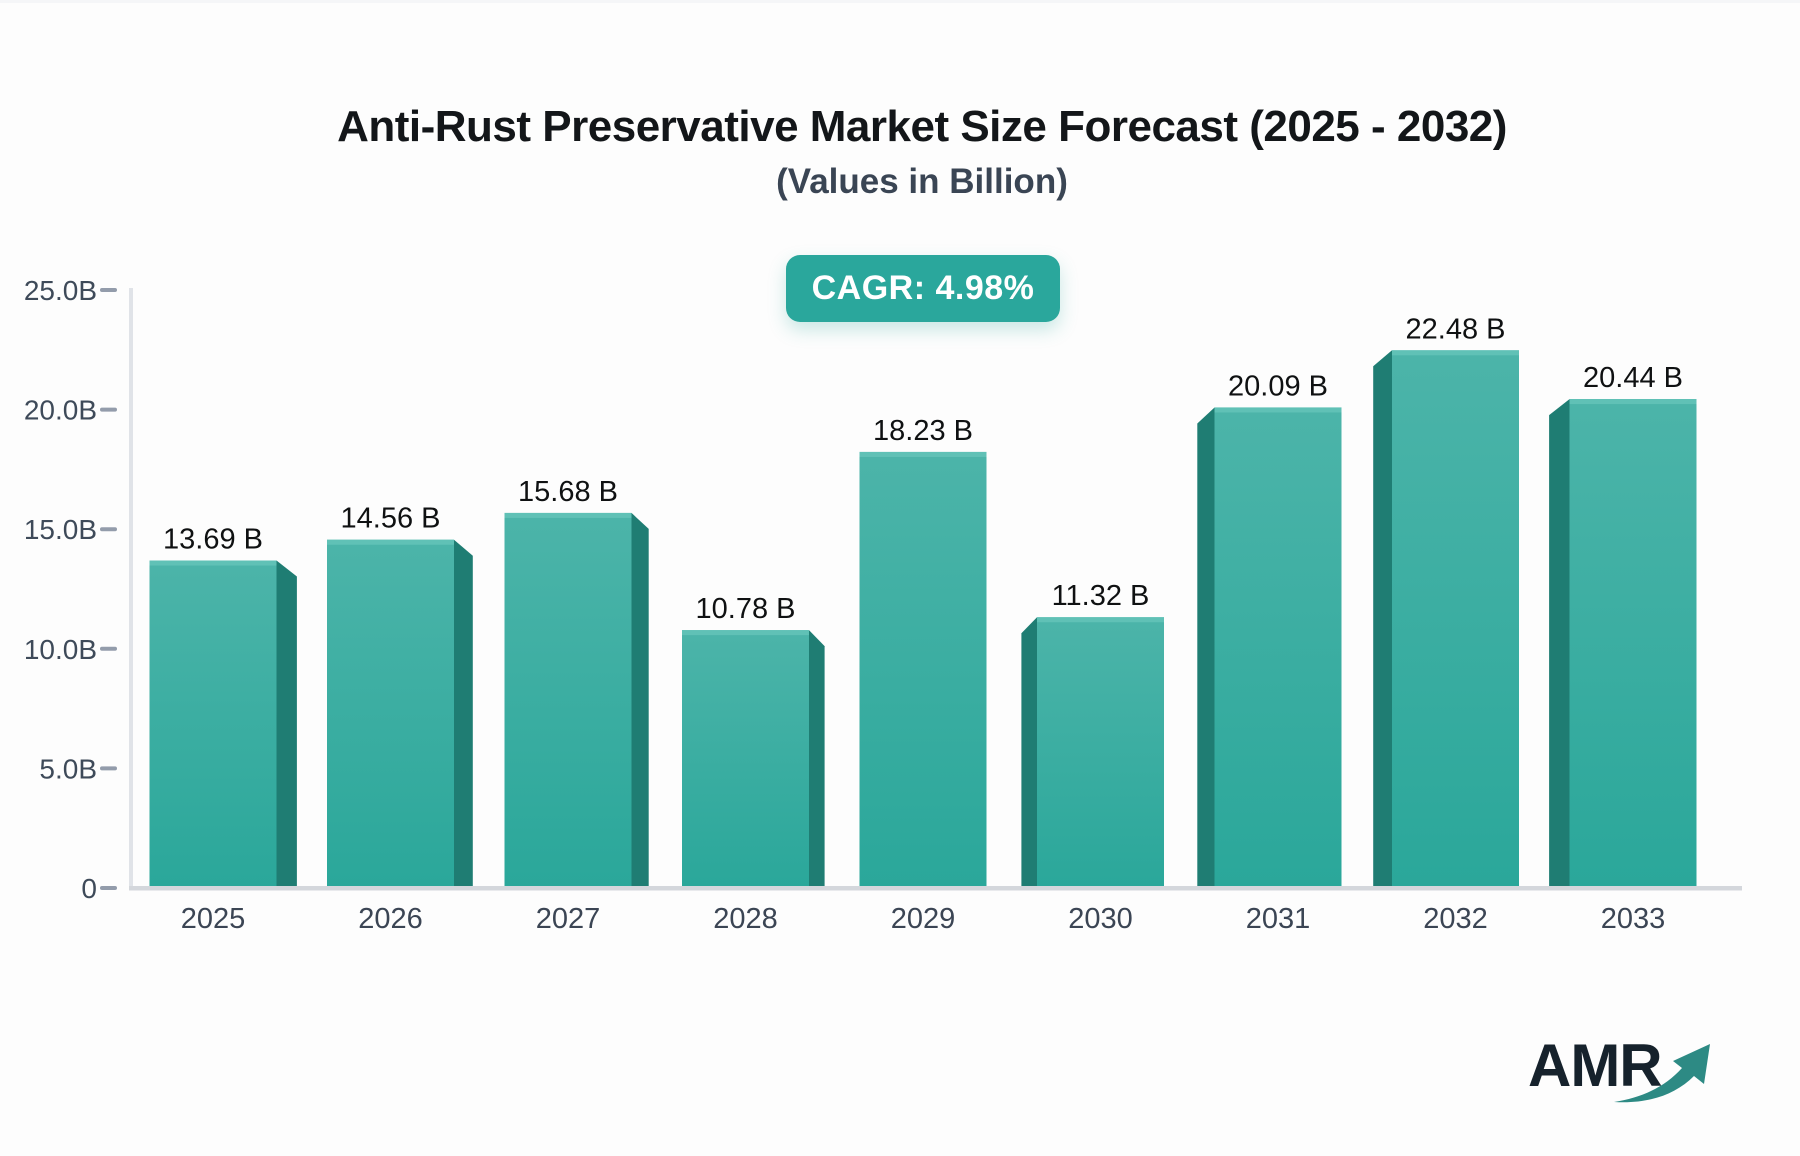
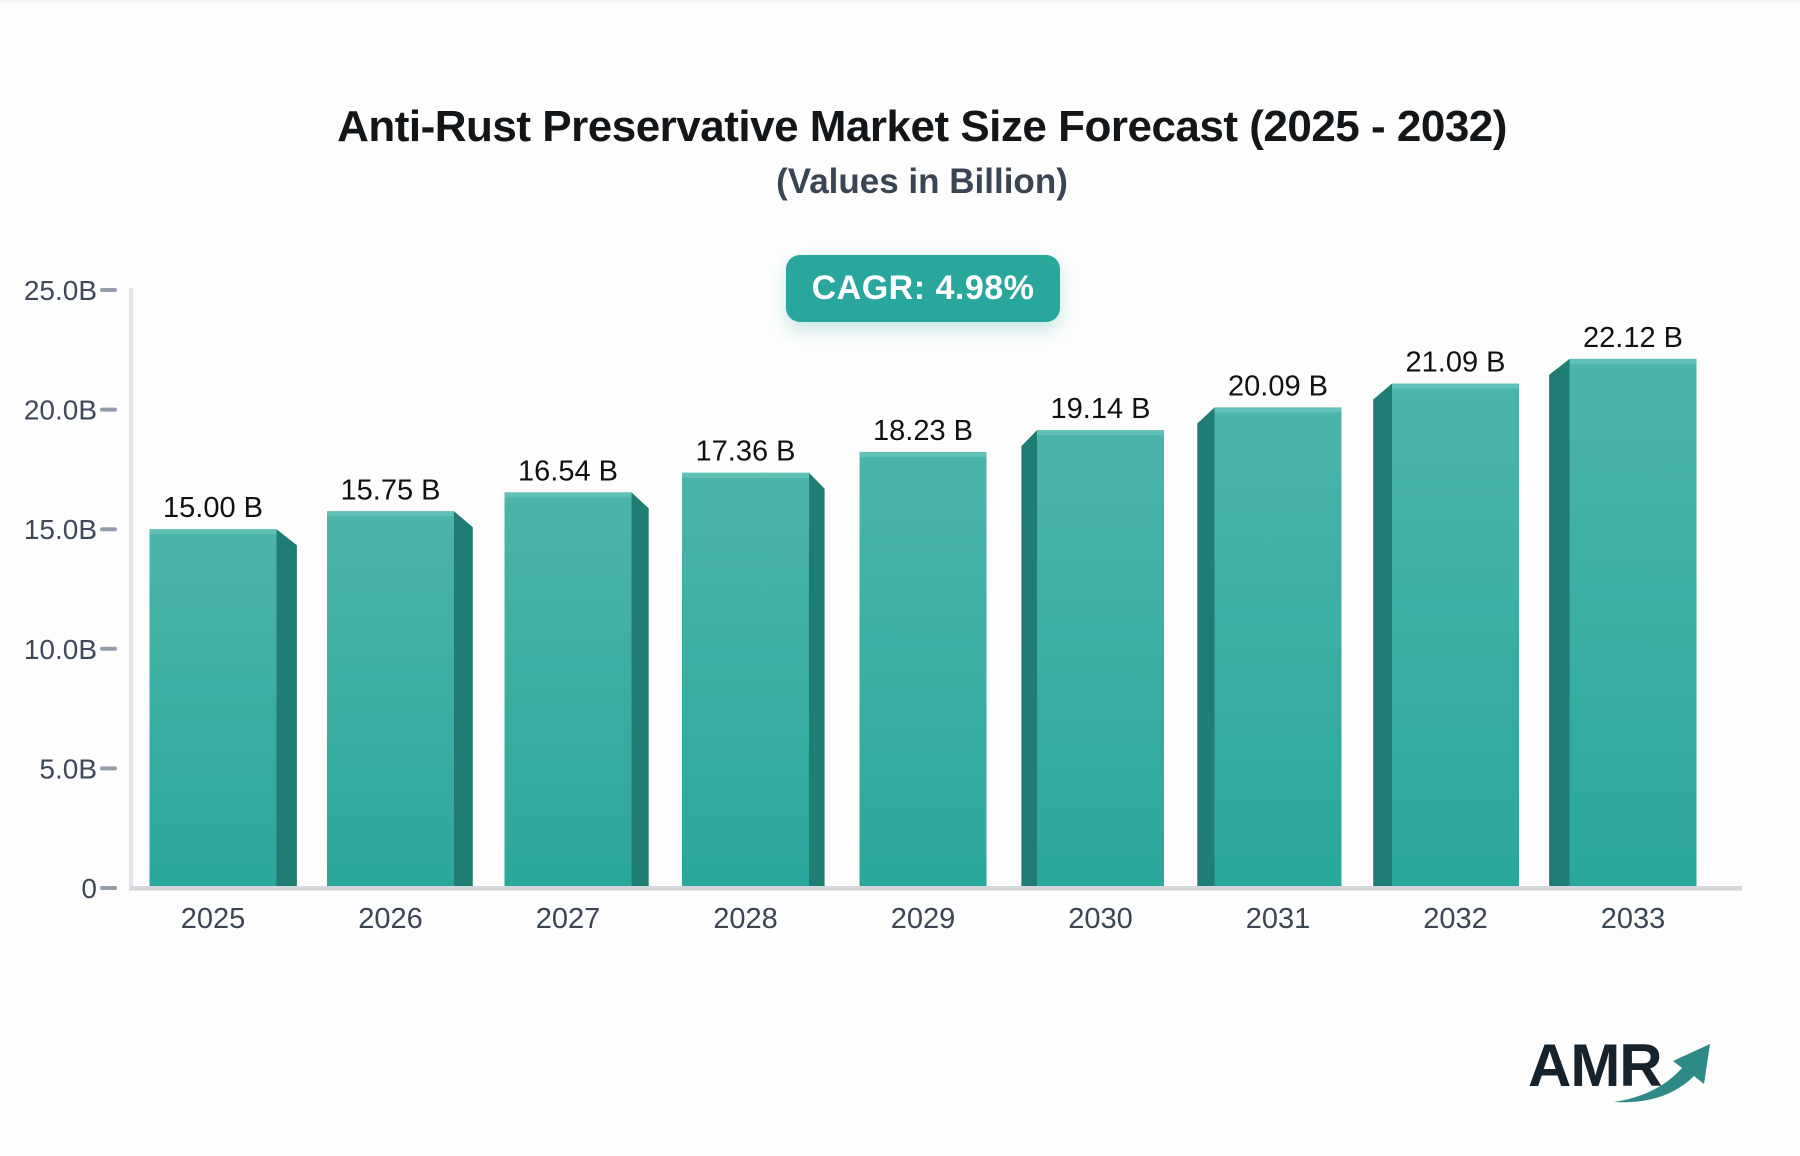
2025: 13.69 -> 15.00
2026: 14.56 -> 15.75
2027: 15.68 -> 16.54
2028: 10.78 -> 17.36
2030: 11.32 -> 19.14
2032: 22.48 -> 21.09
2033: 20.44 -> 22.12
